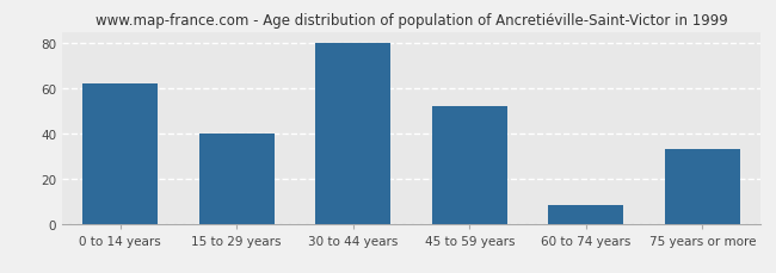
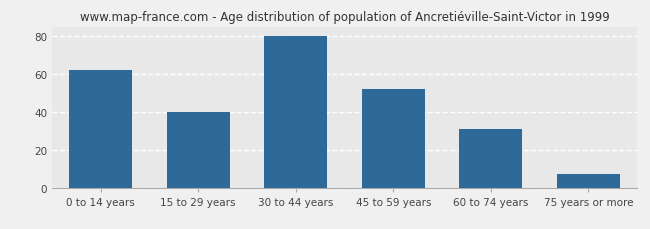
60 to 74 years: 8 -> 31
75 years or more: 33 -> 7
